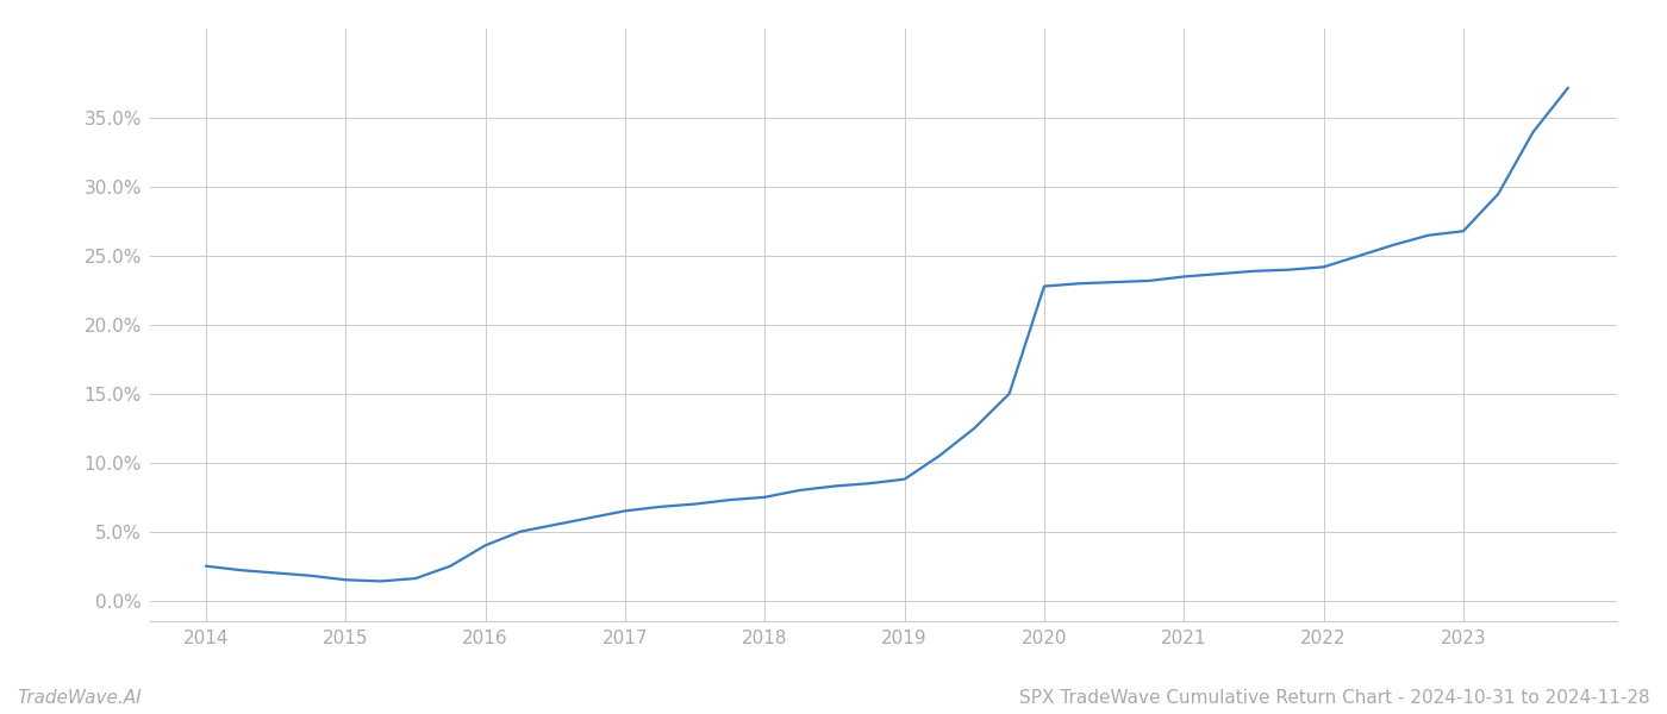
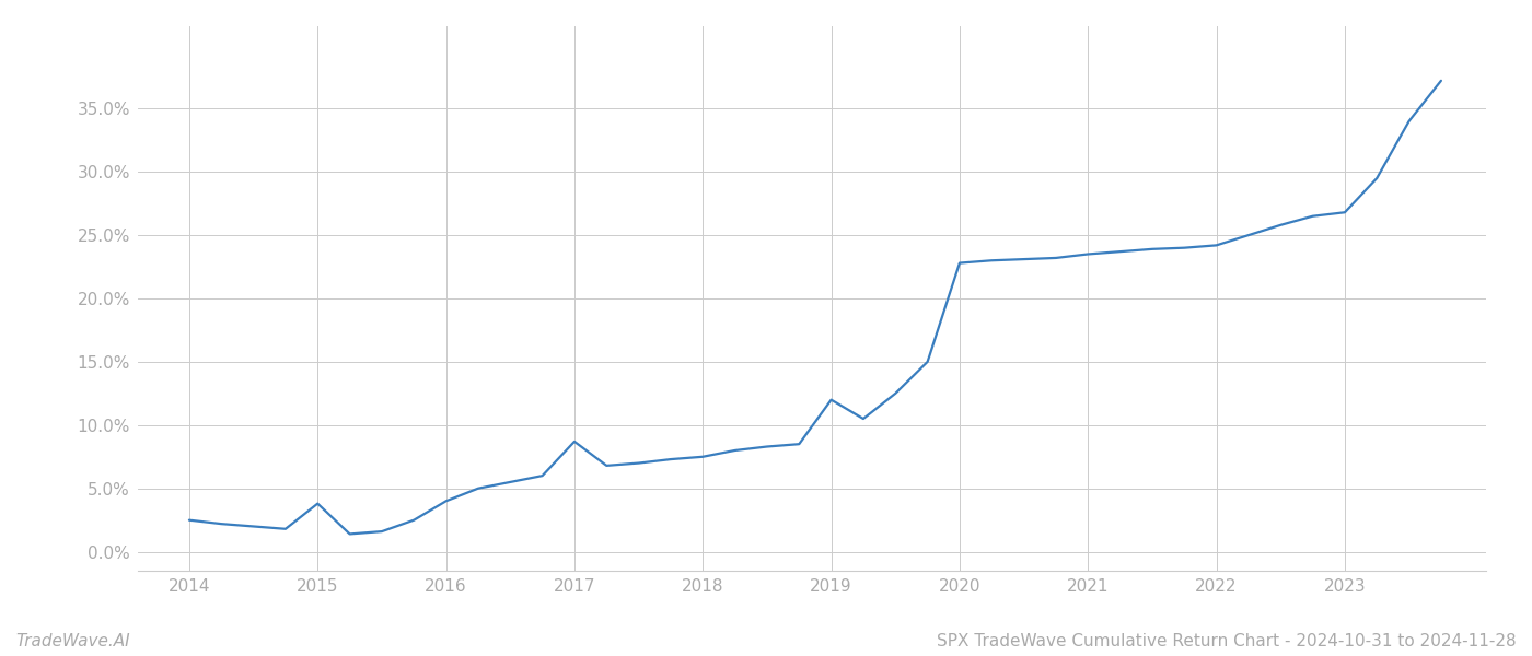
2015: 1.5% -> 3.8%
2017: 6.5% -> 8.7%
2019: 8.8% -> 12.0%
